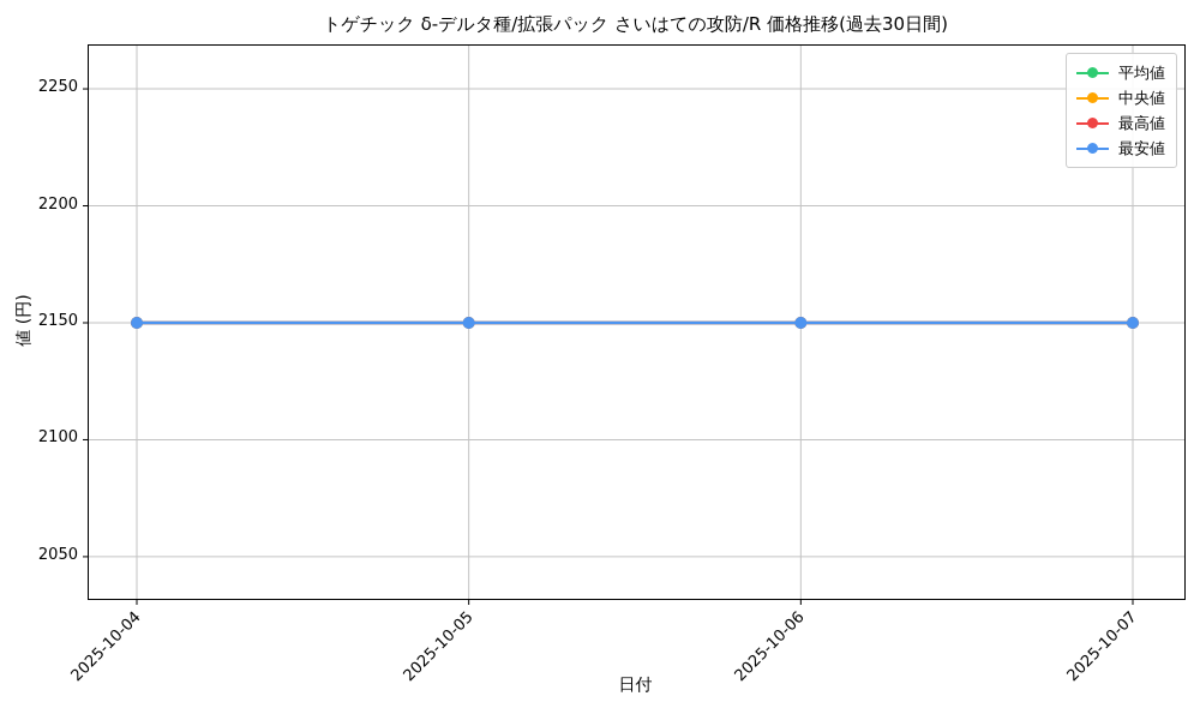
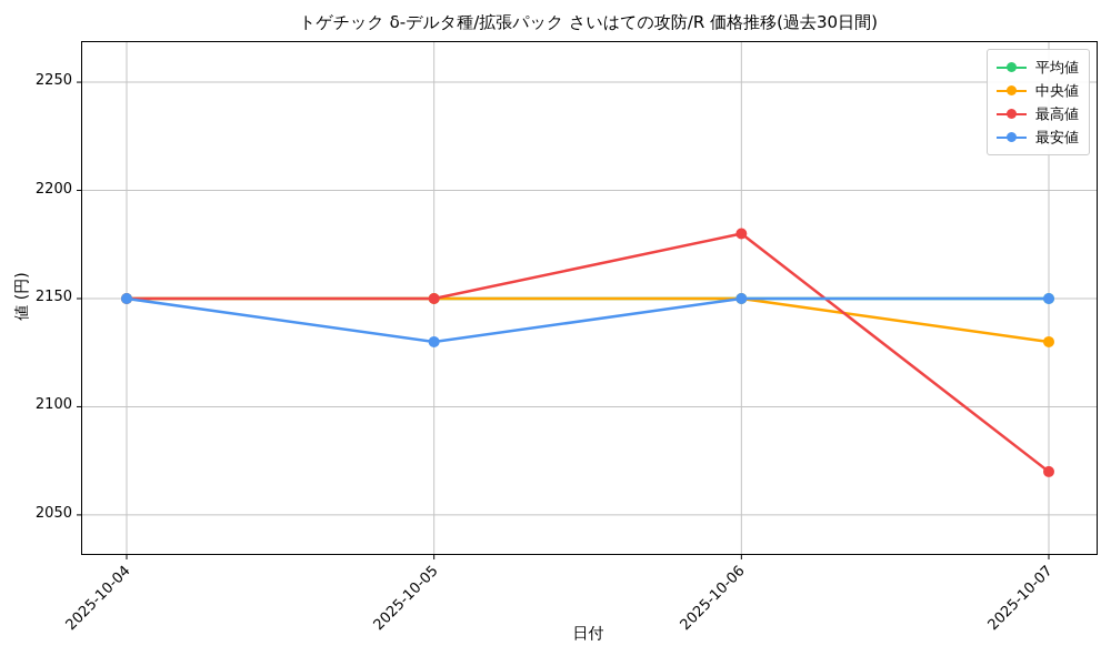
最安値/2025-10-05: 2150 -> 2130
最高値/2025-10-06: 2150 -> 2180
中央値/2025-10-07: 2150 -> 2130
最高値/2025-10-07: 2150 -> 2070
